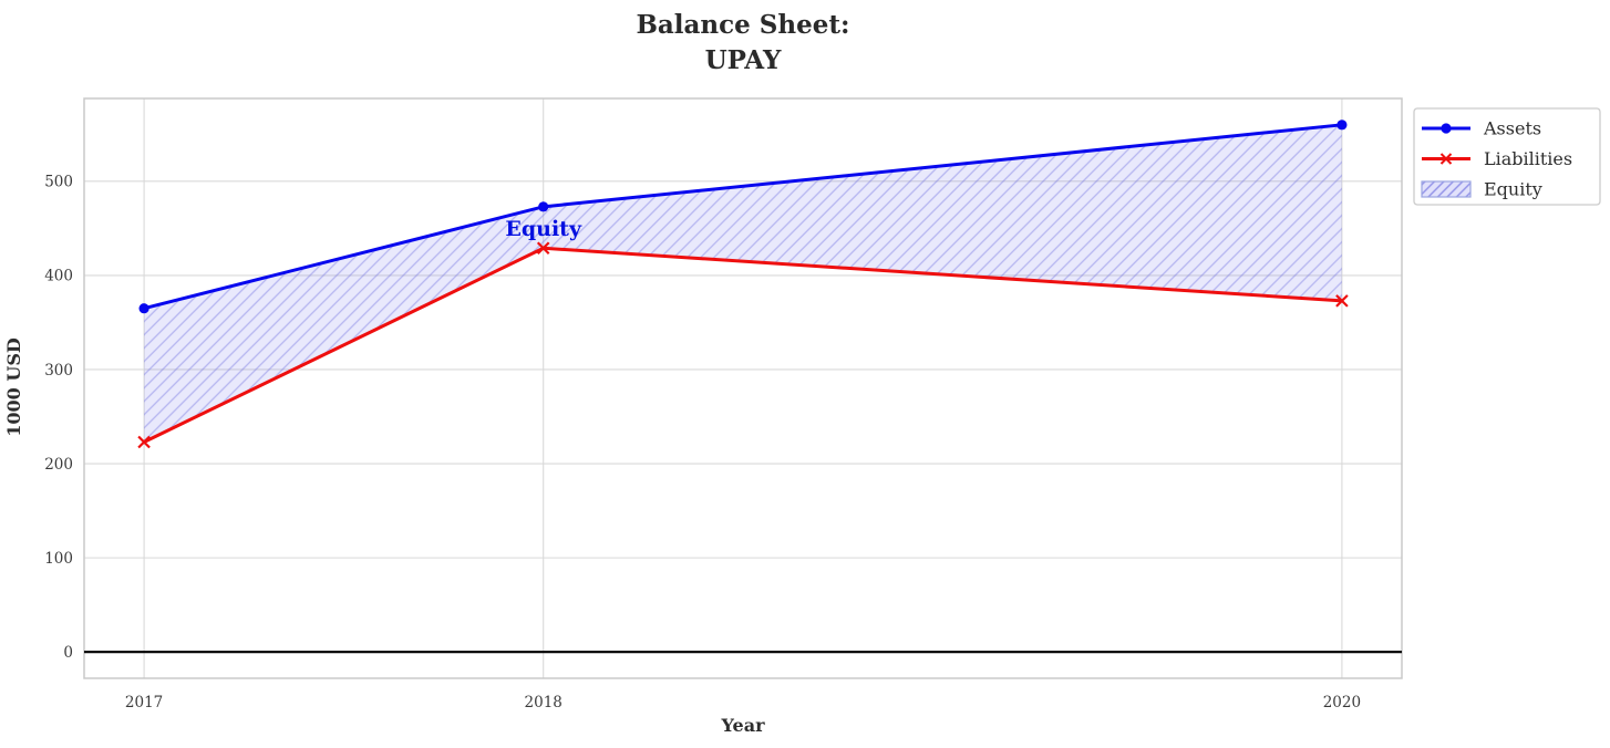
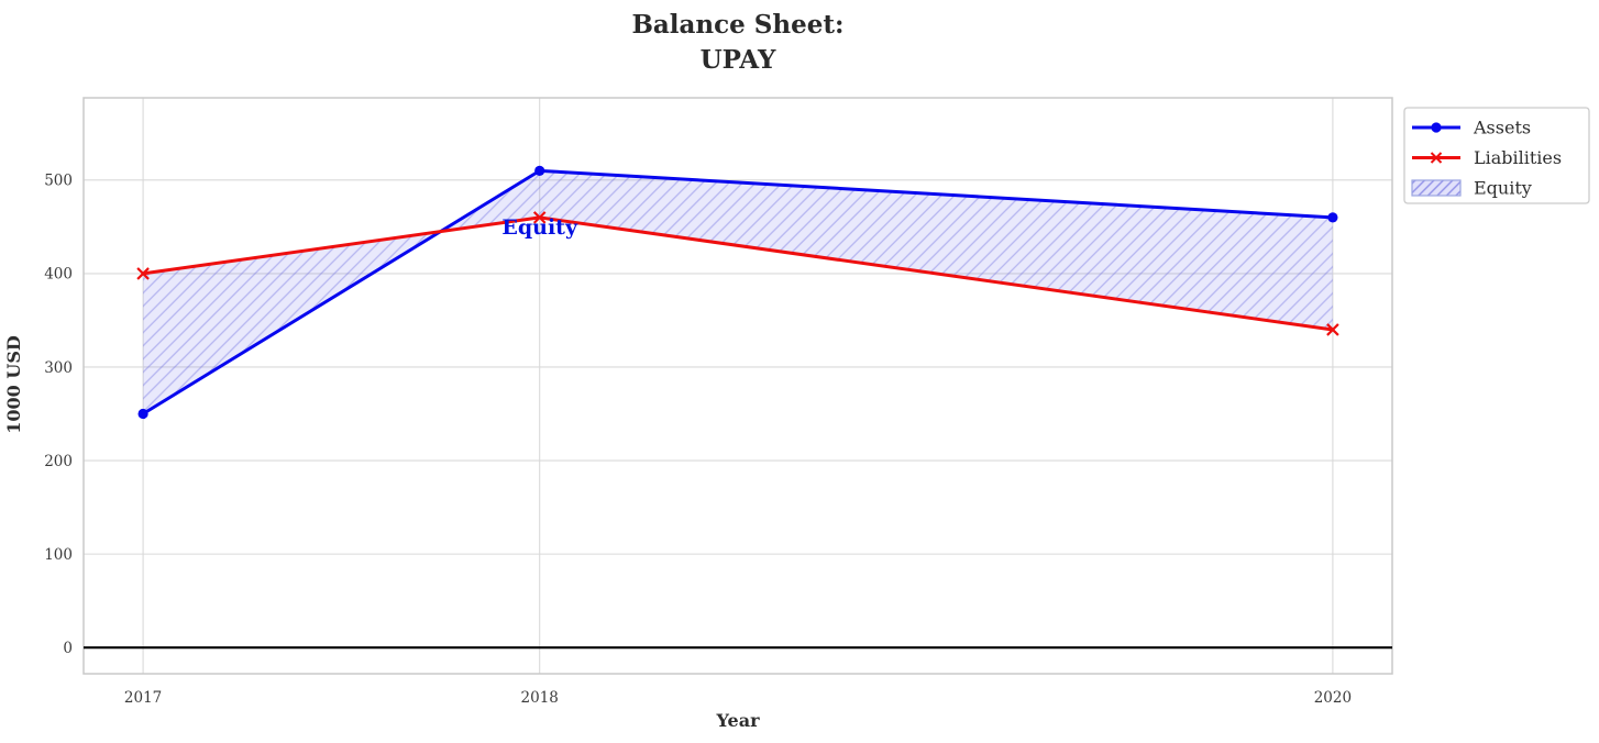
Assets/2017: 360 -> 250
Liabilities/2017: 220 -> 400
Assets/2018: 470 -> 510
Liabilities/2018: 430 -> 460
Assets/2020: 560 -> 460
Liabilities/2020: 370 -> 340
